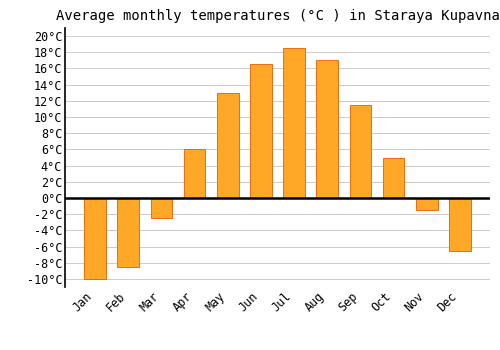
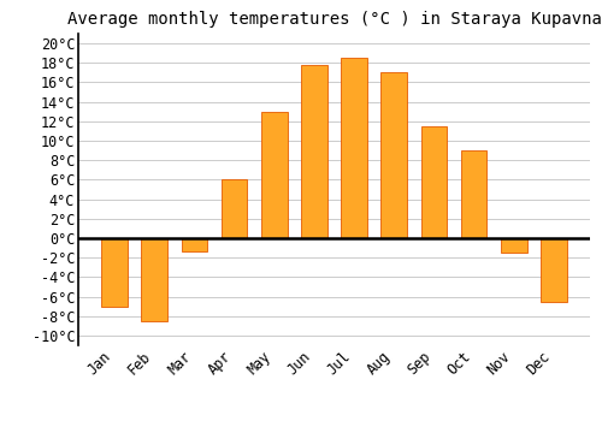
Jan: -10.0°C -> -7.0°C
Mar: -2.5°C -> -1.4°C
Jun: 16.5°C -> 17.8°C
Oct: 5.0°C -> 9.0°C
